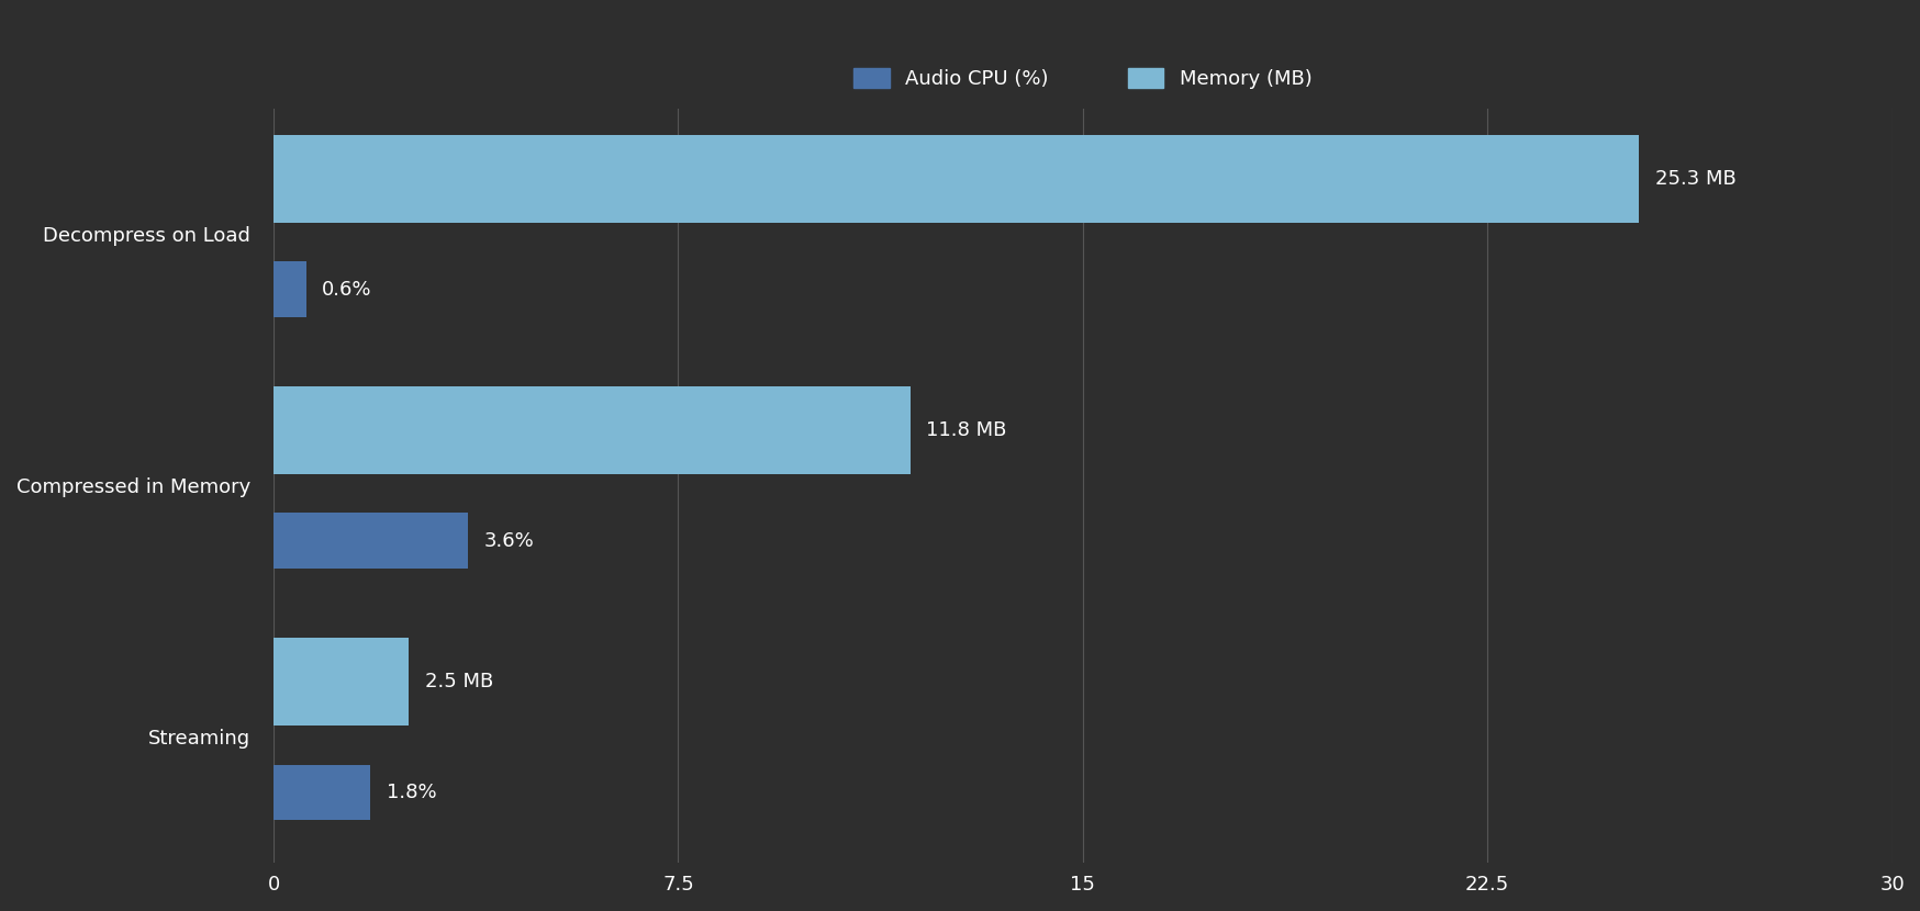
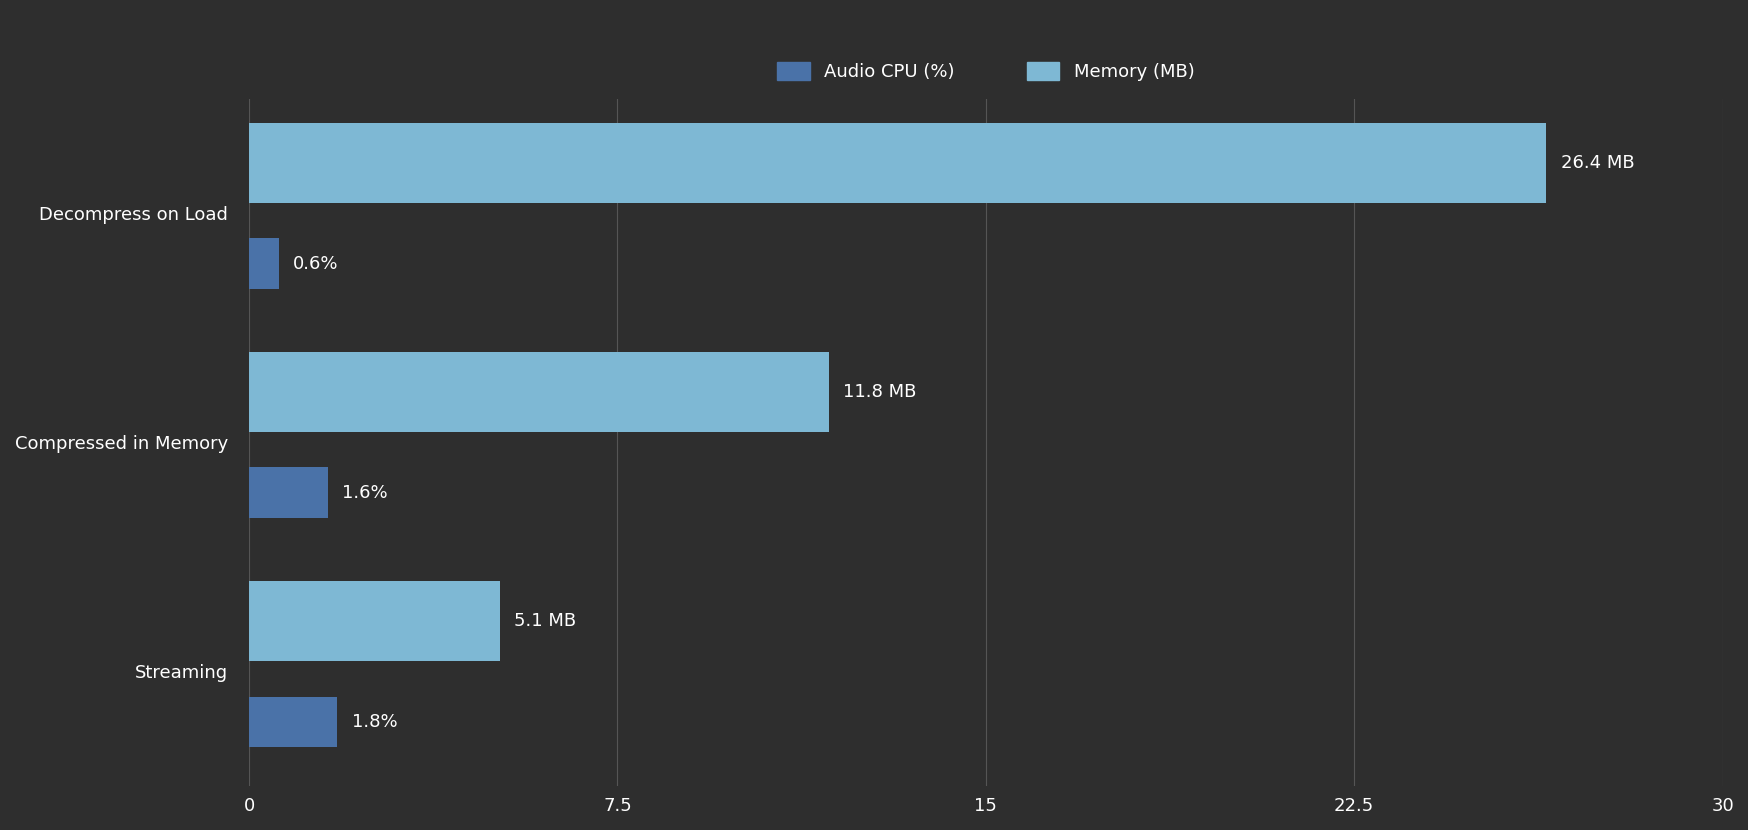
Memory (MB)/Decompress on Load: 25.3 -> 26.4
Audio CPU (%)/Compressed in Memory: 3.6% -> 1.6%
Memory (MB)/Streaming: 2.5 -> 5.1
